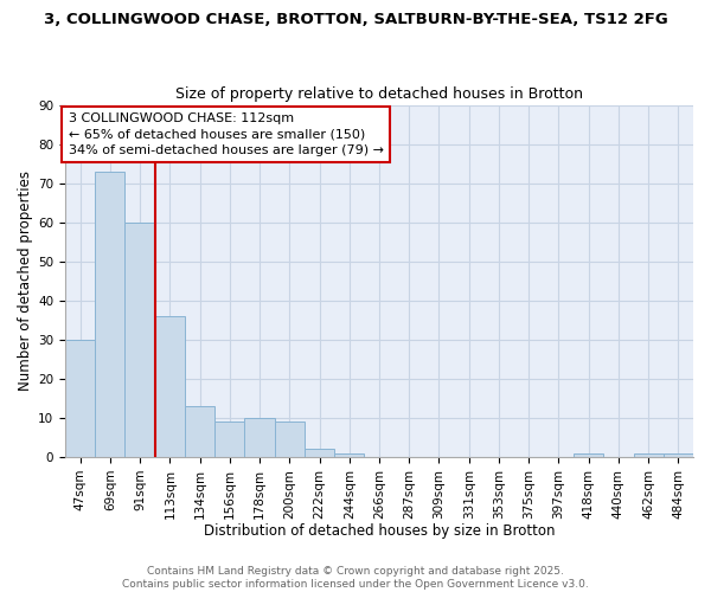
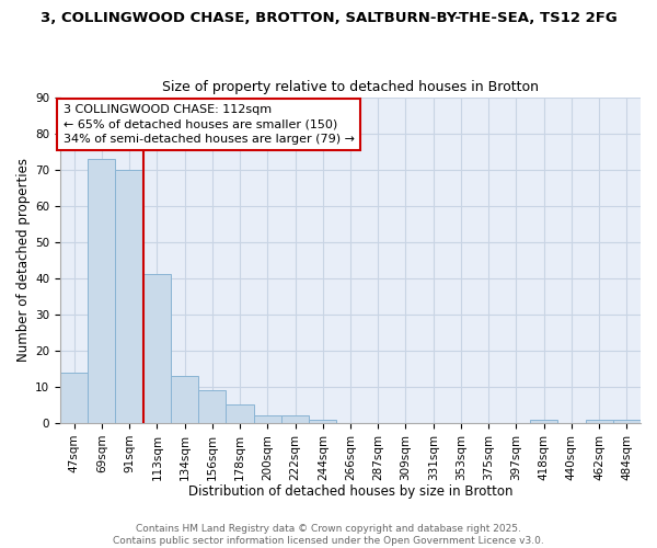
47sqm: 30 -> 14
91sqm: 60 -> 70
113sqm: 36 -> 41
178sqm: 10 -> 5
200sqm: 9 -> 2
